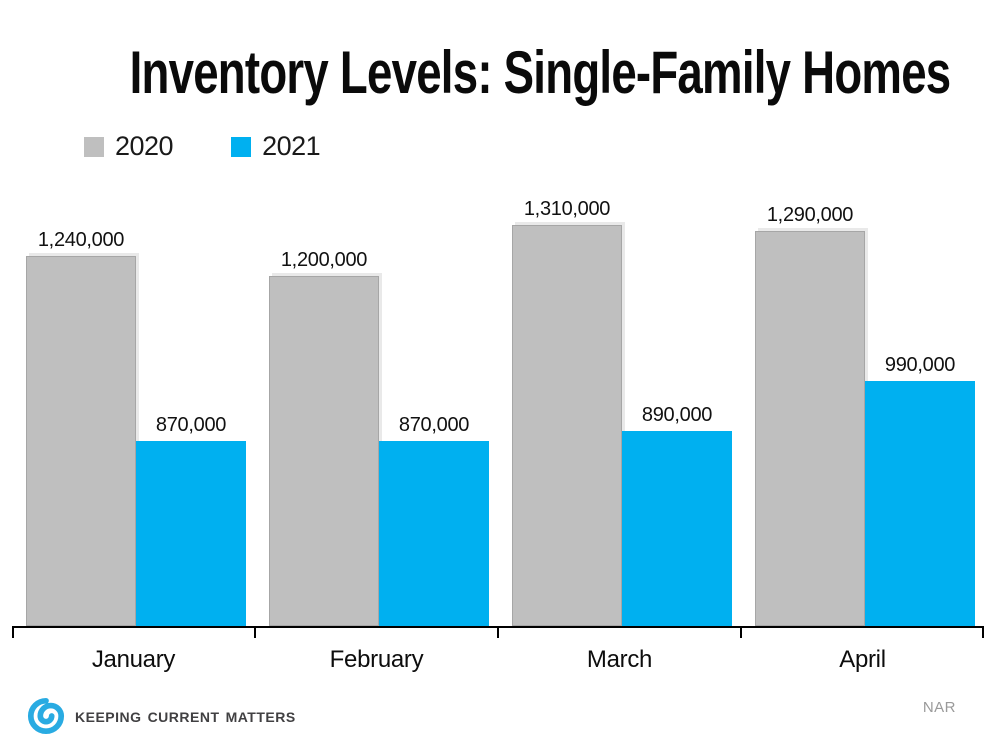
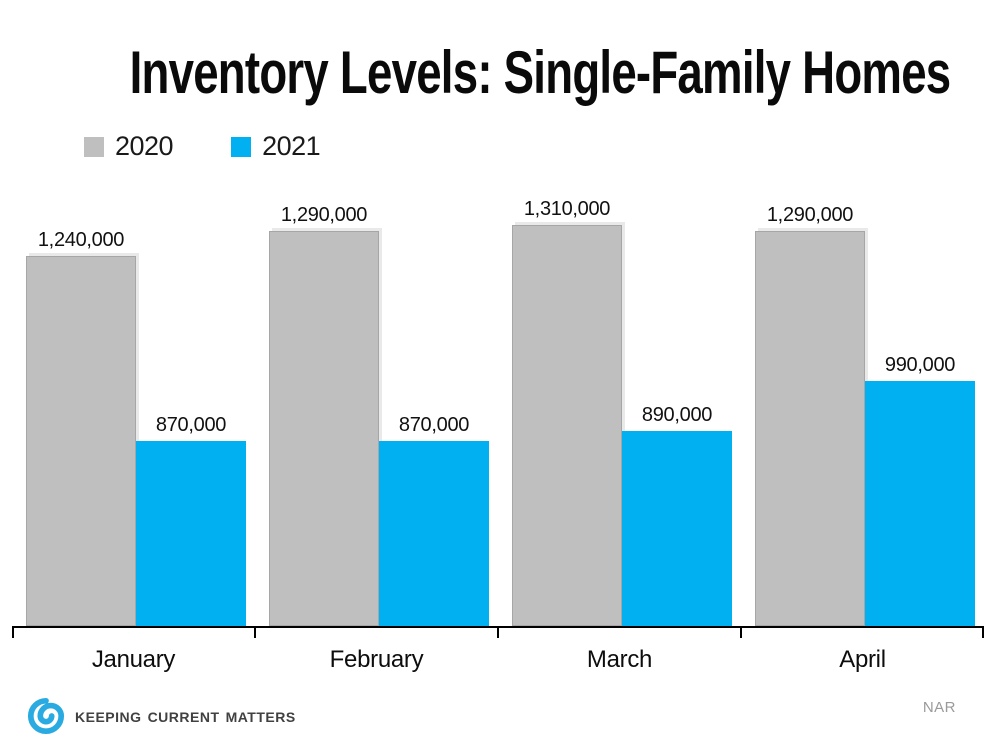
2020/February: 1,200,000 -> 1,290,000
